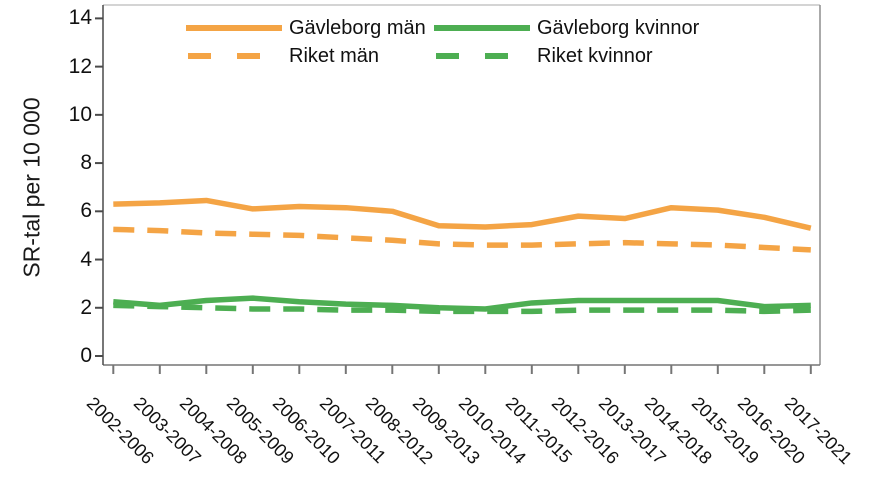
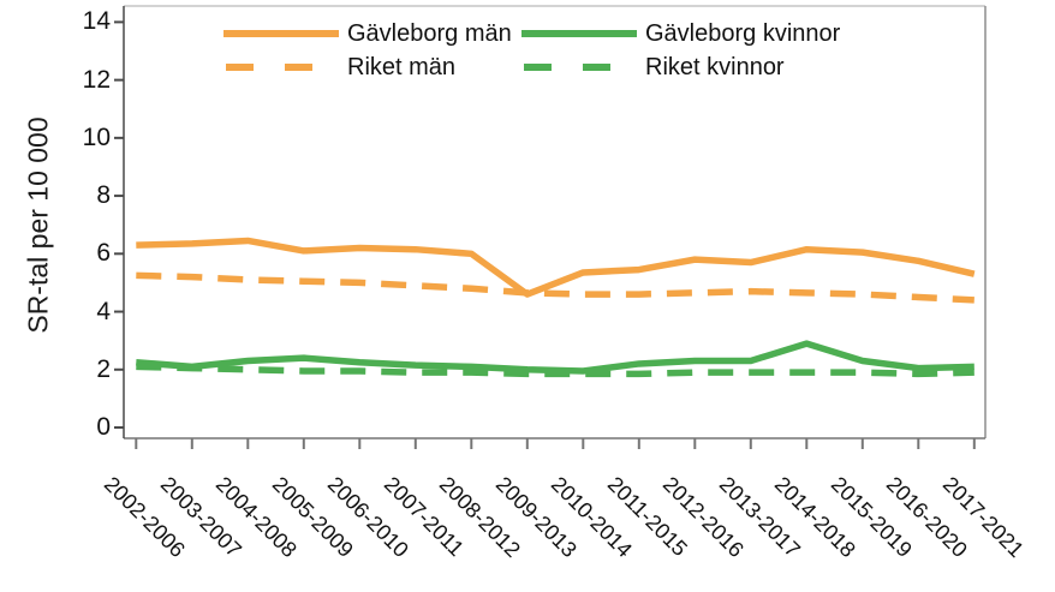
Gävleborg män/2009-2013: 5.4 -> 4.6
Gävleborg kvinnor/2014-2018: 2.3 -> 2.9
